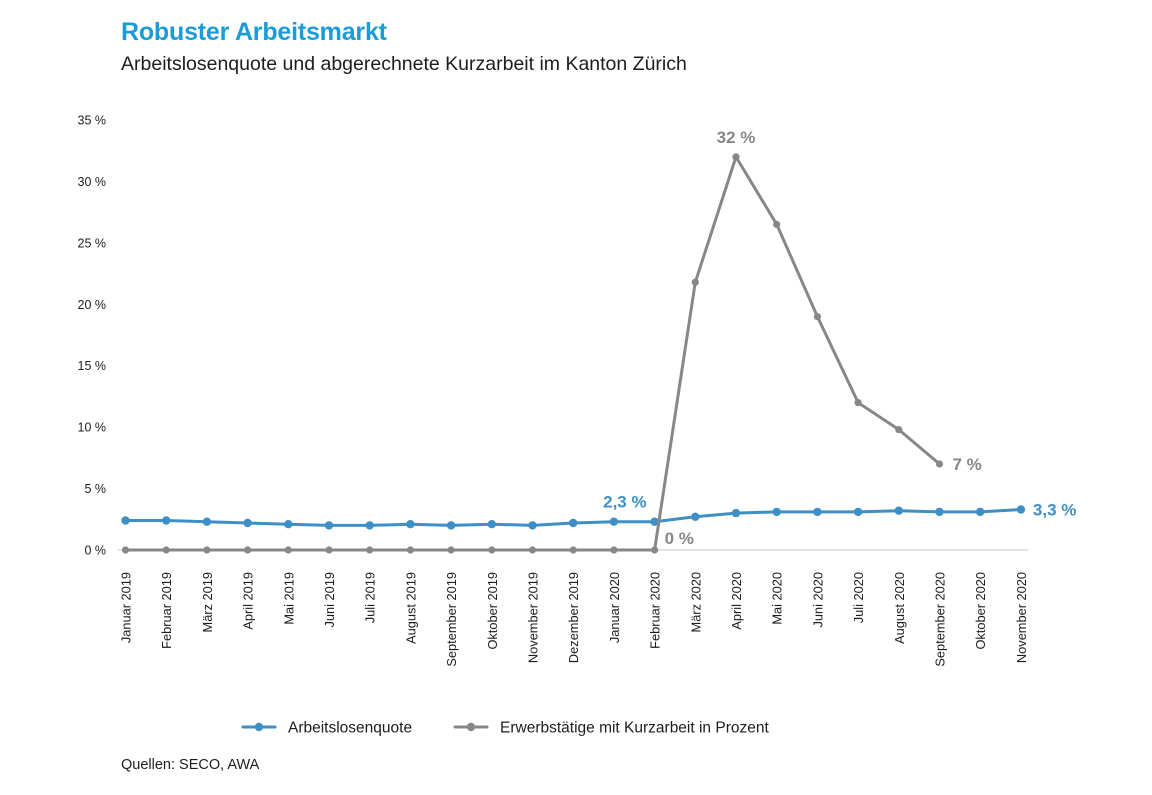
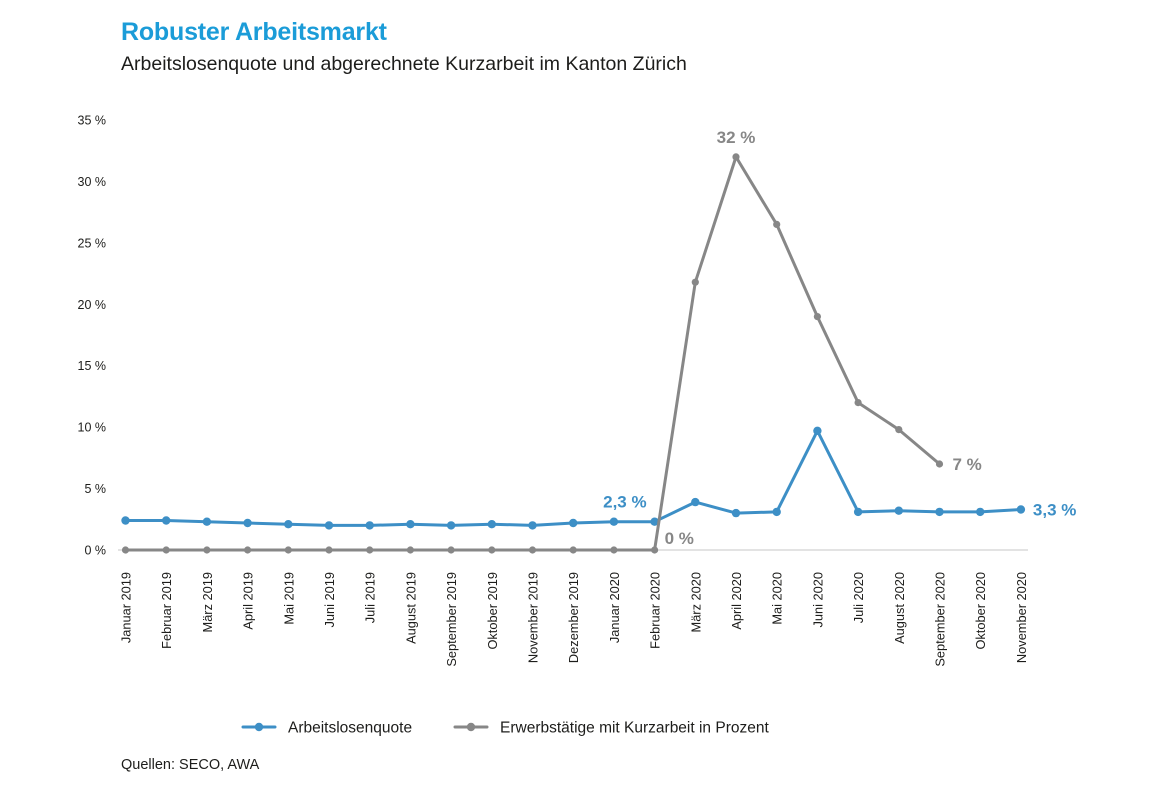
Arbeitslosenquote/März 2020: 2.7% -> 3.9%
Arbeitslosenquote/Juni 2020: 3.1% -> 9.7%
